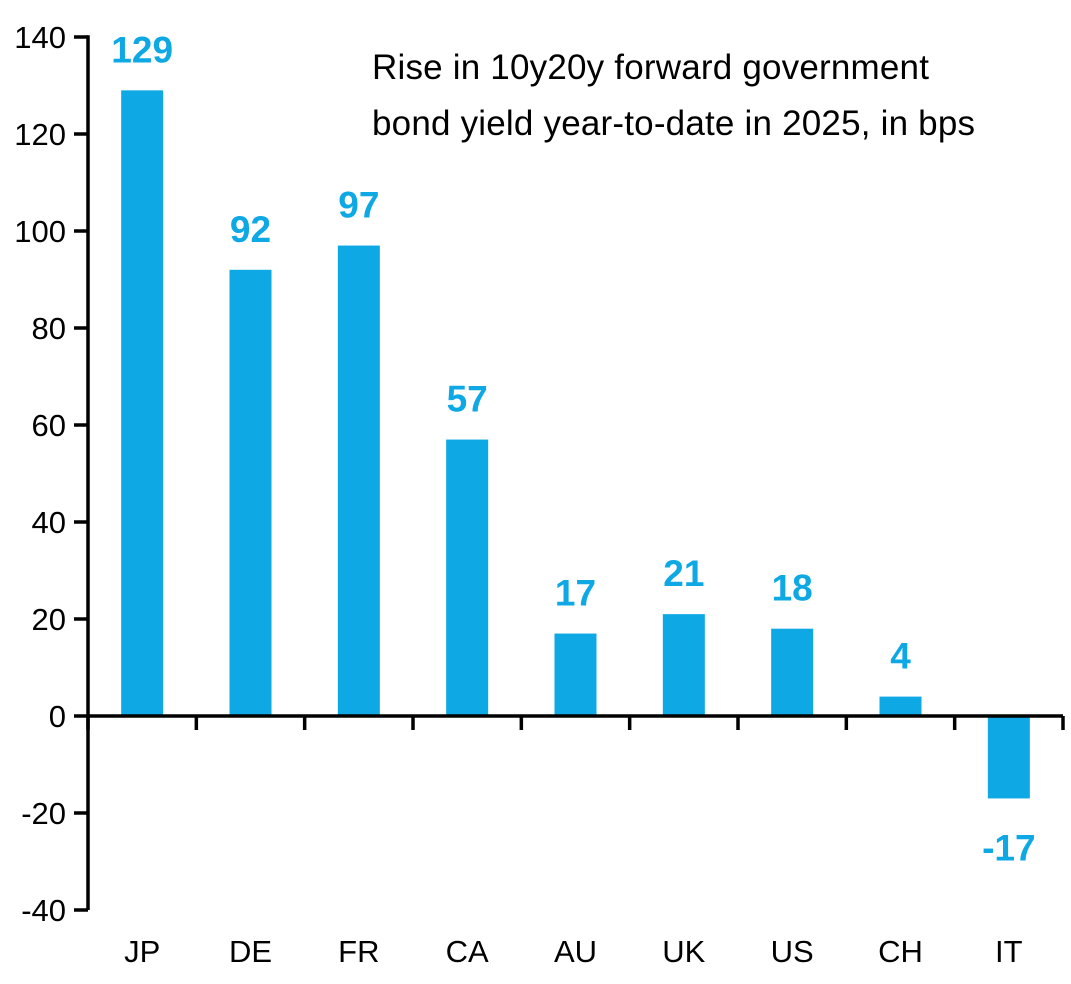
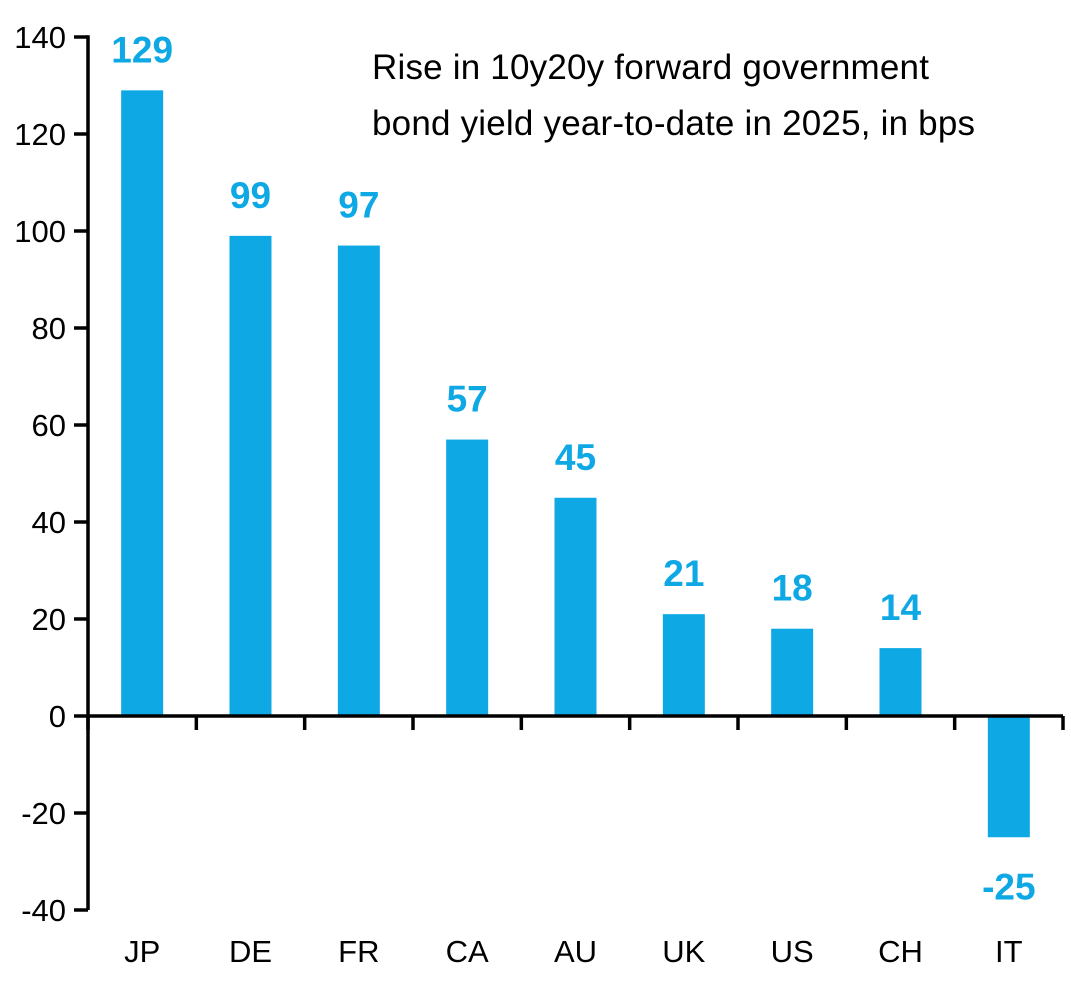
DE: 92 -> 99
AU: 17 -> 45
CH: 4 -> 14
IT: -17 -> -25
